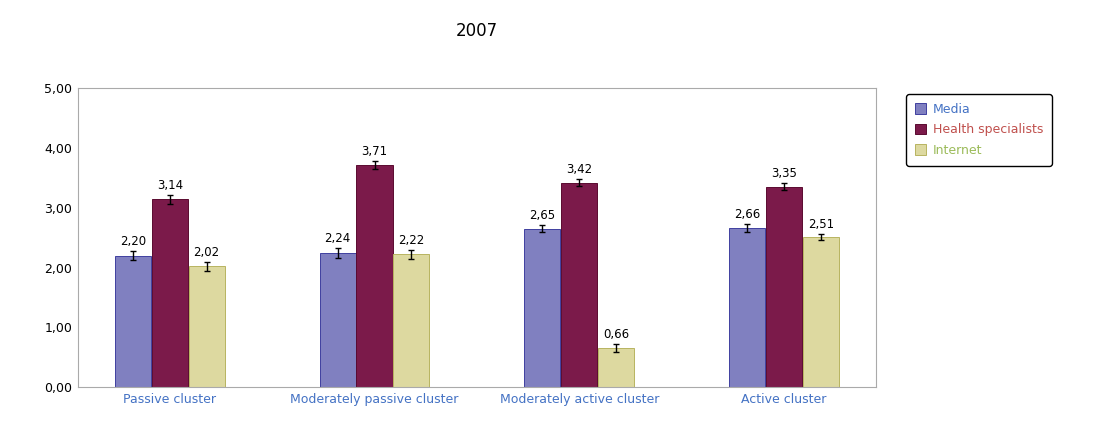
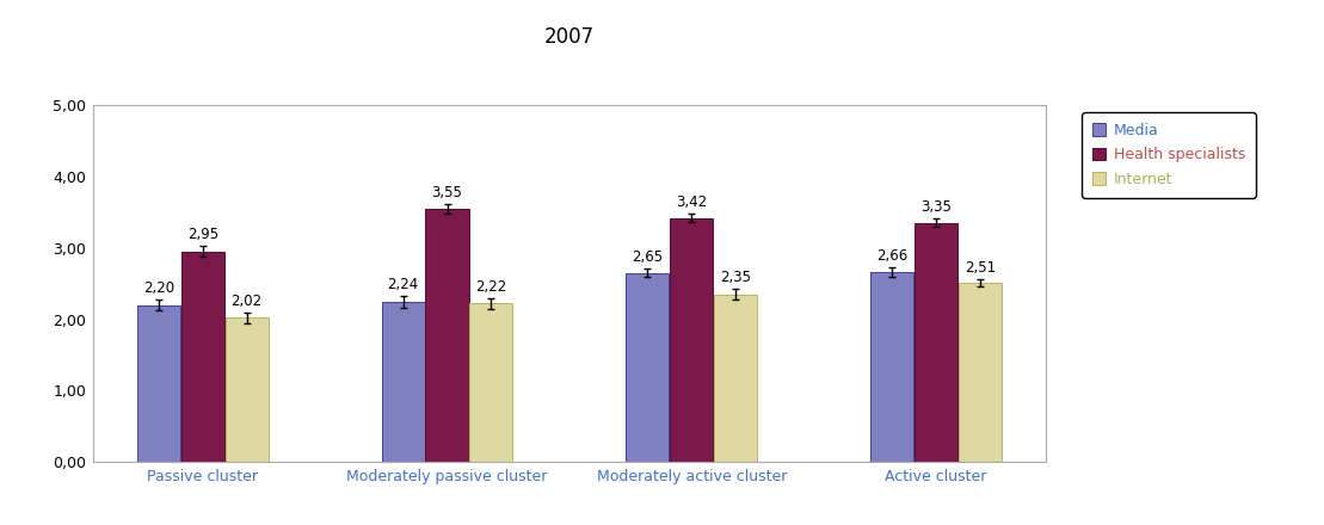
Health specialists/Passive cluster: 3,14 -> 2,95
Health specialists/Moderately passive cluster: 3,71 -> 3,55
Internet/Moderately active cluster: 0,66 -> 2,35
